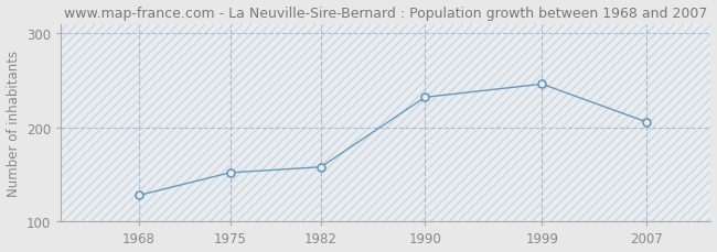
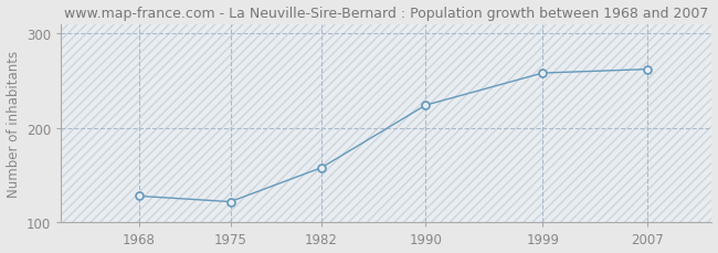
1975: 152 -> 122
1990: 232 -> 224
1999: 246 -> 258
2007: 206 -> 262
